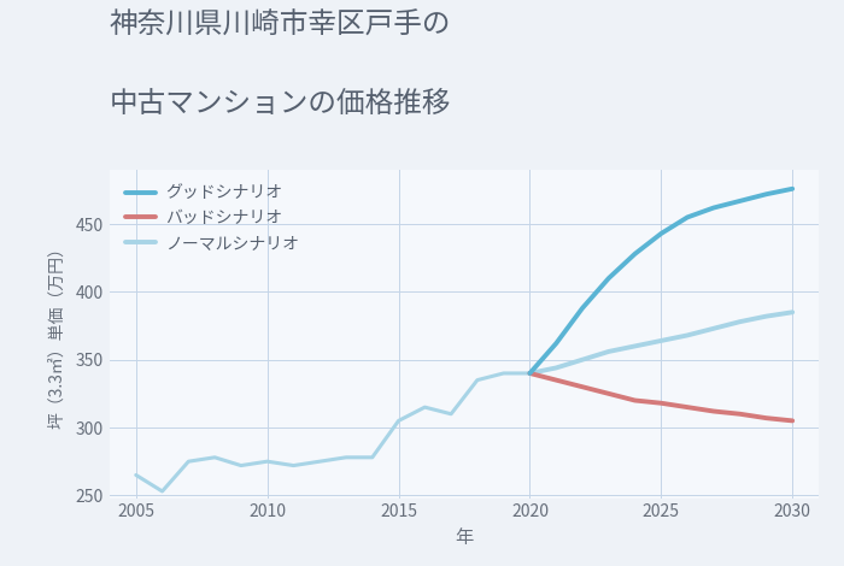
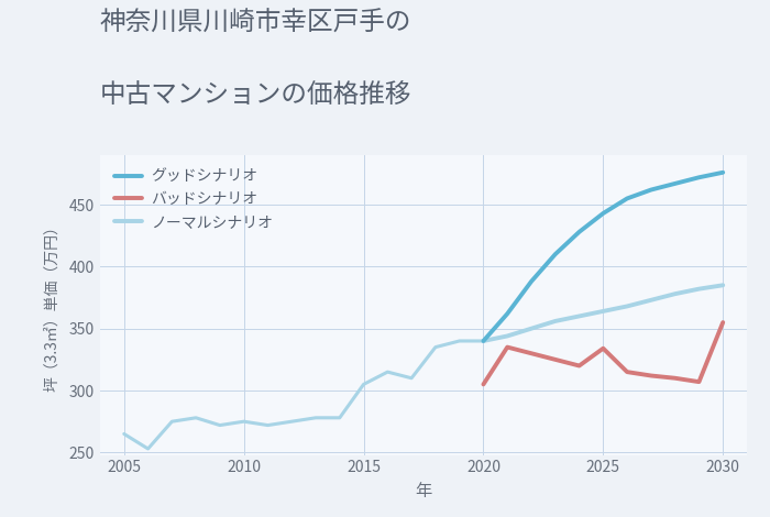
バッドシナリオ/2020: 340 -> 305
バッドシナリオ/2025: 318 -> 334
バッドシナリオ/2030: 305 -> 355
